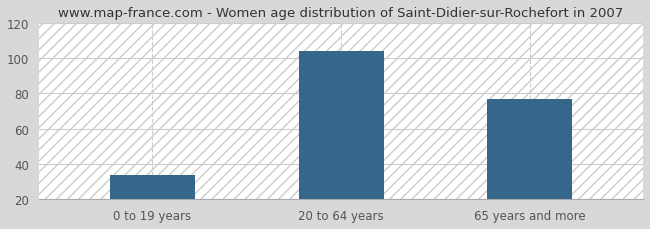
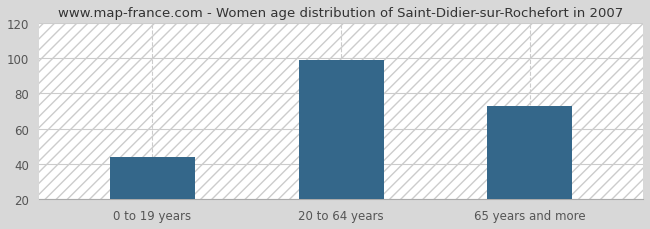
0 to 19 years: 34 -> 44
20 to 64 years: 104 -> 99
65 years and more: 77 -> 73
